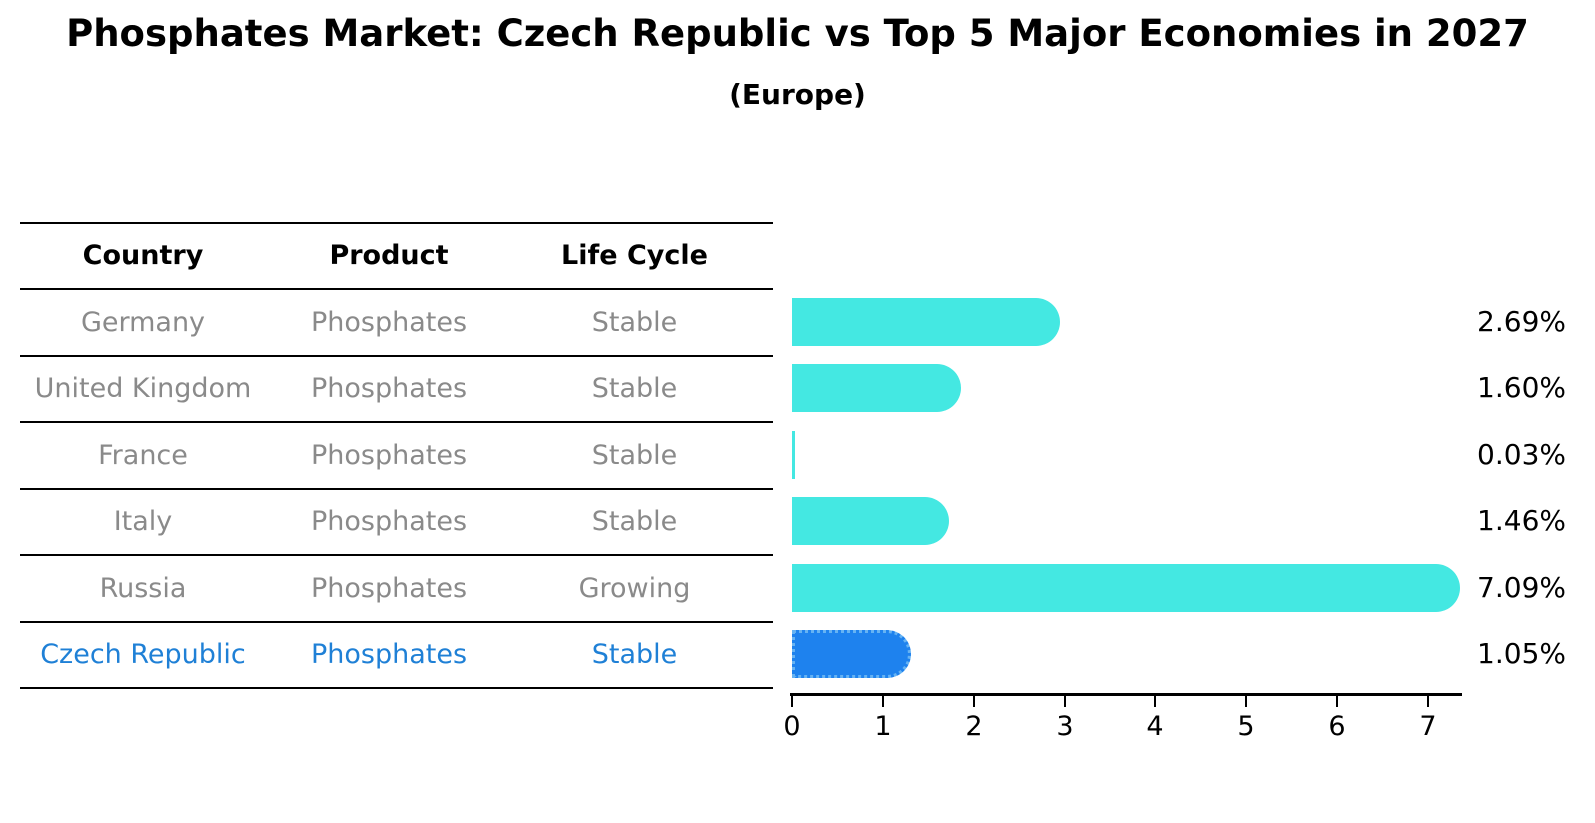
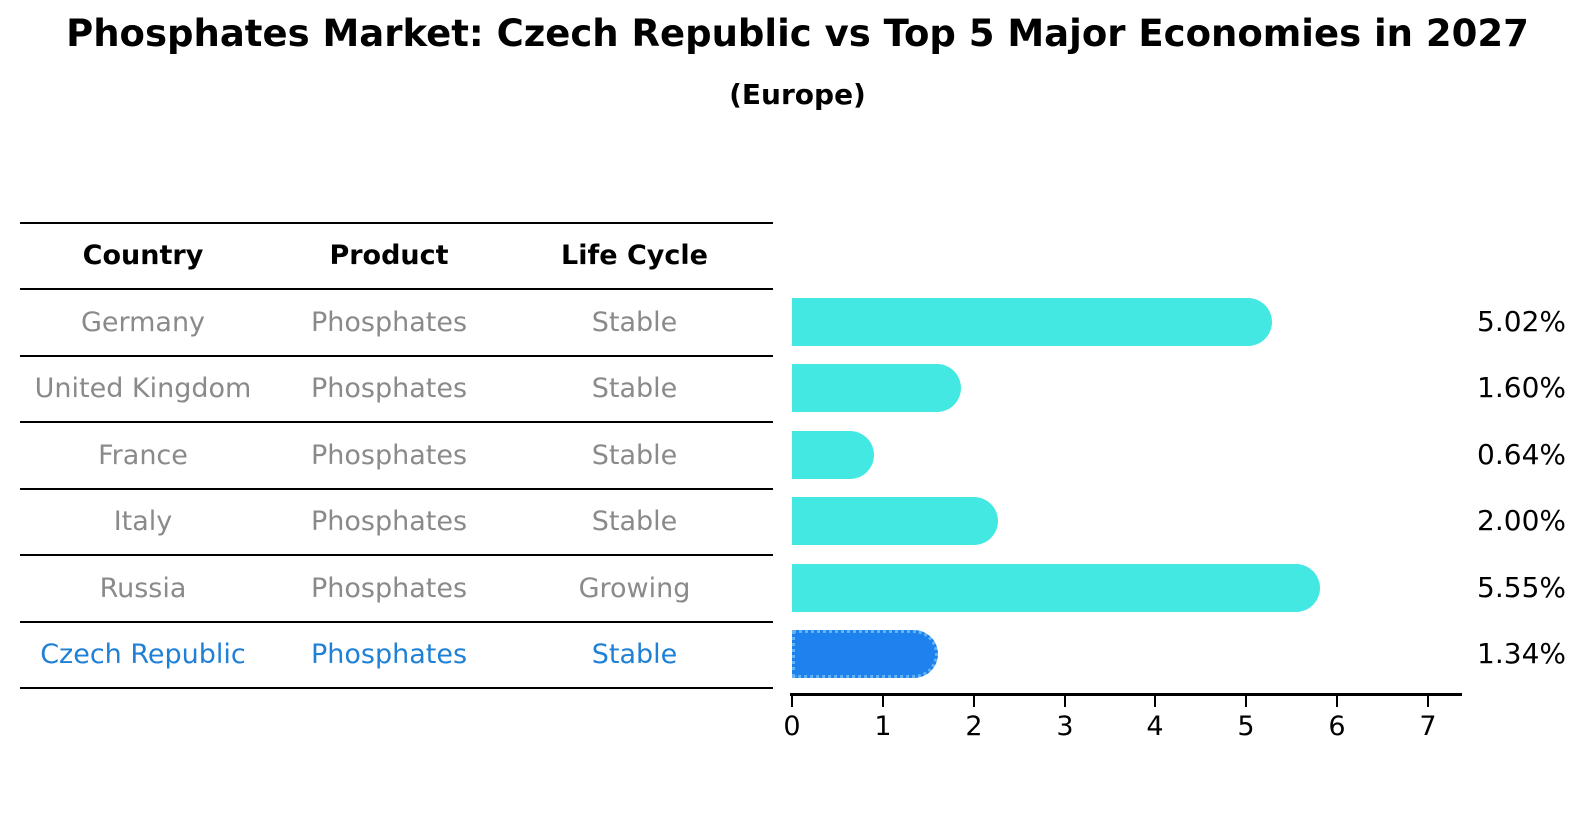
Germany: 2.69% -> 5.02%
France: 0.03% -> 0.64%
Italy: 1.46% -> 2.00%
Russia: 7.09% -> 5.55%
Czech Republic: 1.05% -> 1.34%
